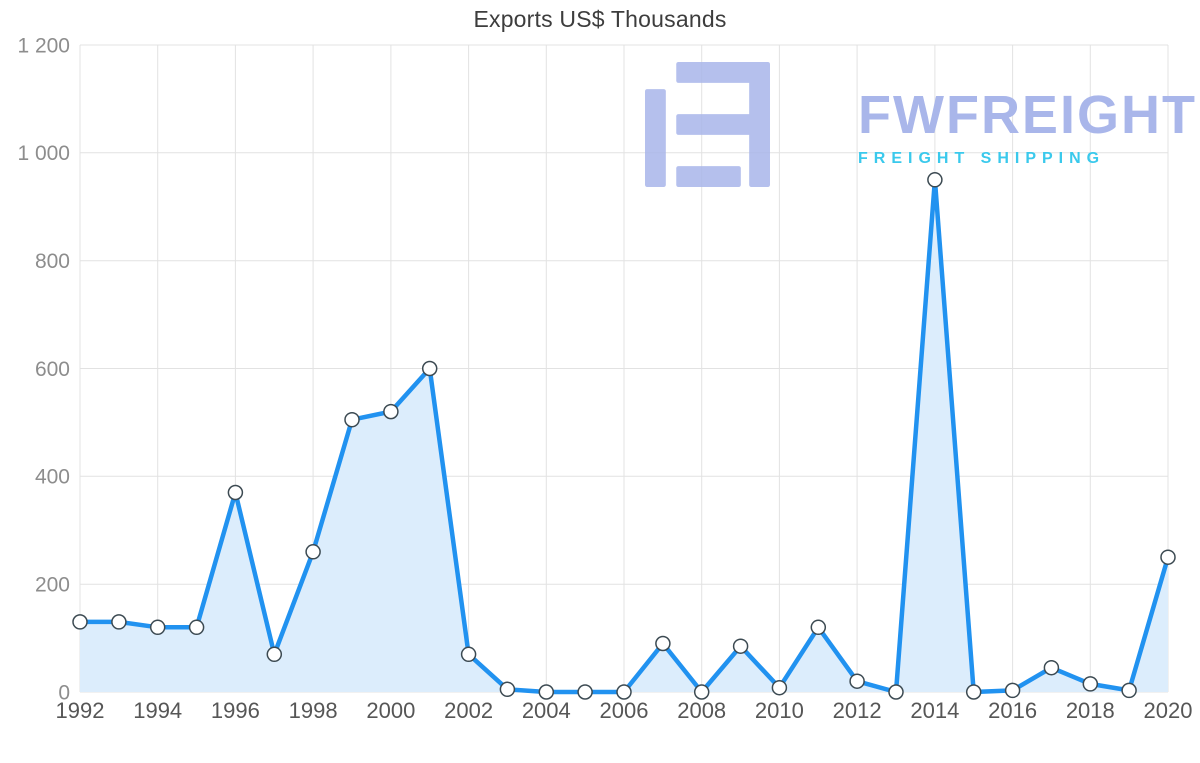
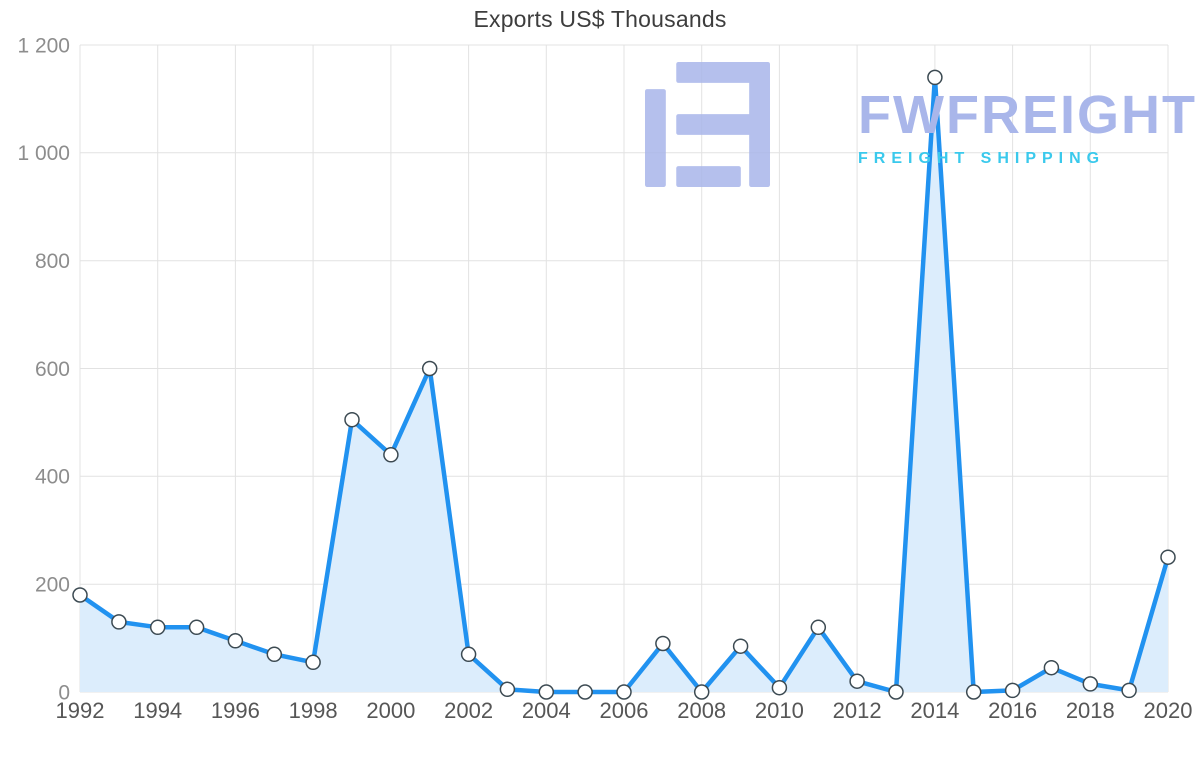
1992: 130 -> 180
1996: 370 -> 100
1998: 260 -> 60
2000: 520 -> 440
2014: 950 -> 1140
